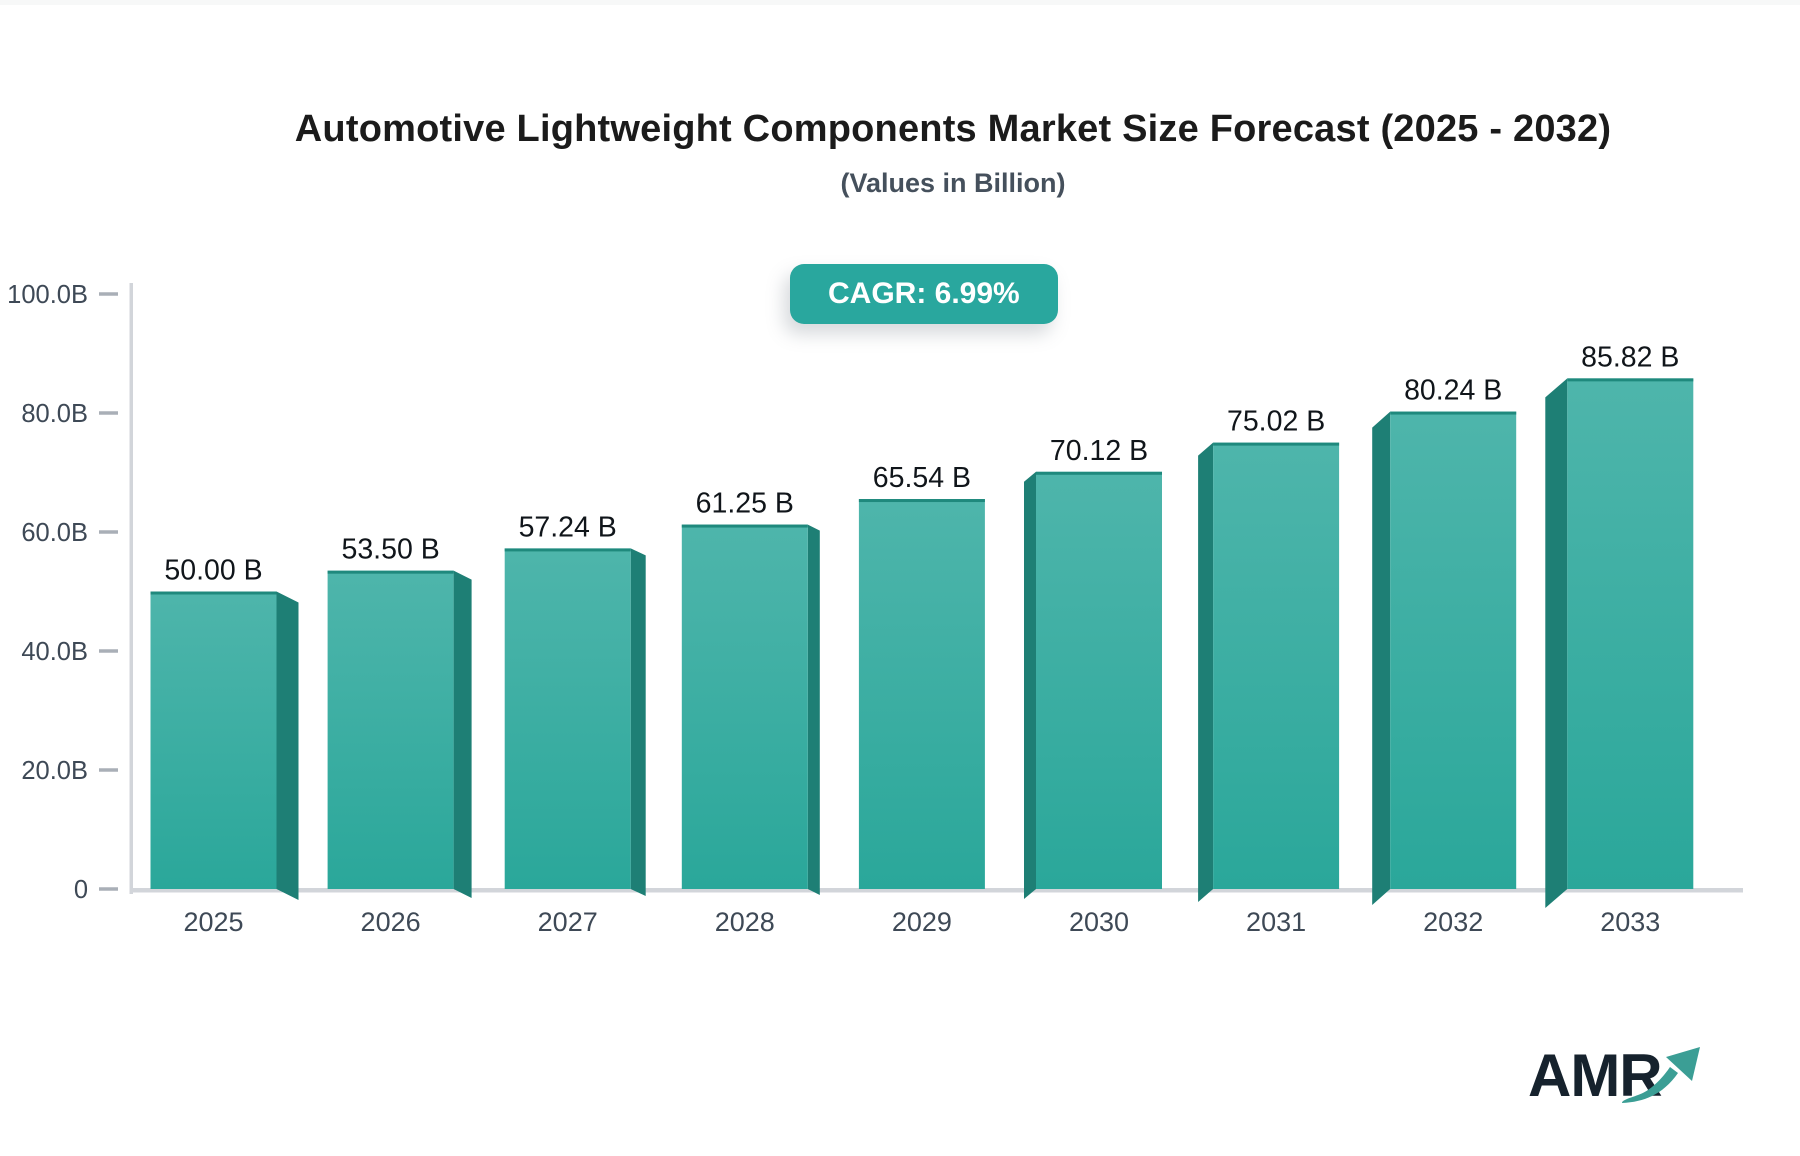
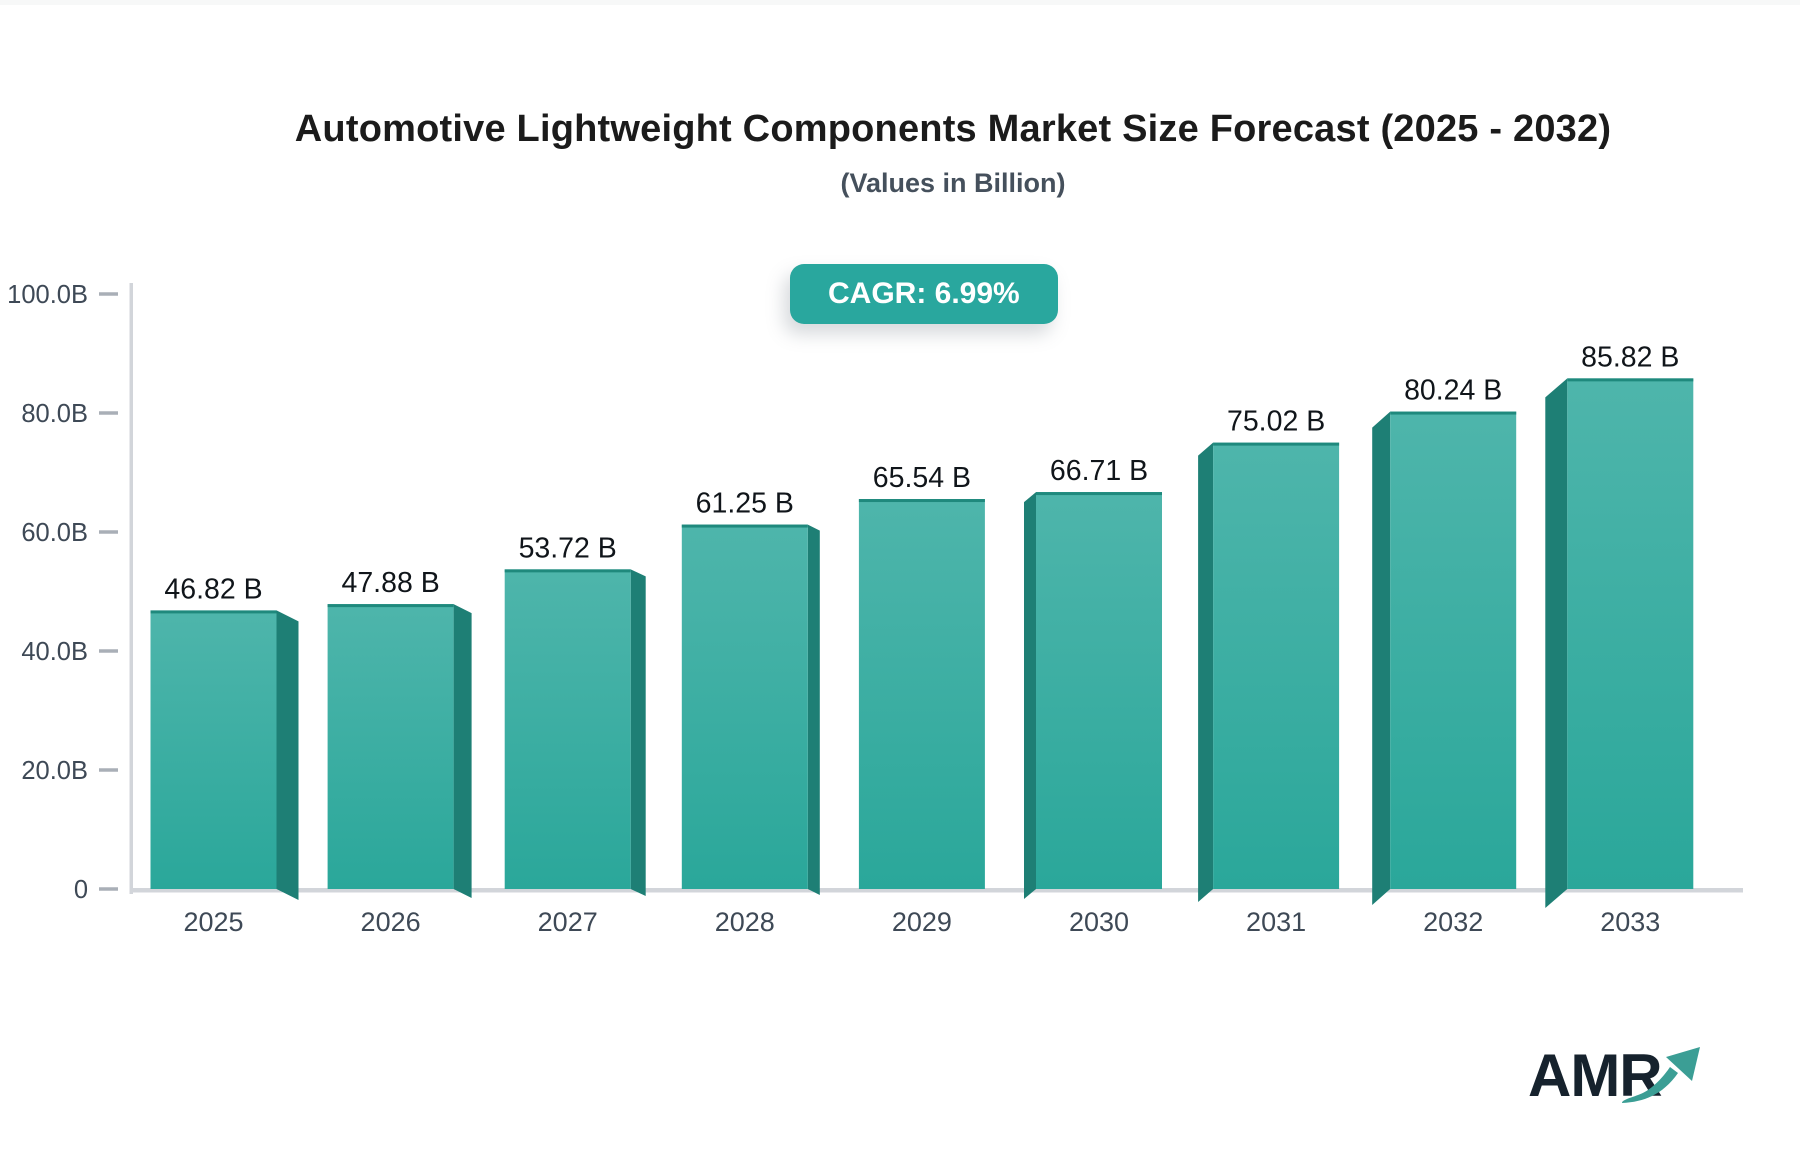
2025: 50.00 -> 46.82
2026: 53.50 -> 47.88
2027: 57.24 -> 53.72
2030: 70.12 -> 66.71
